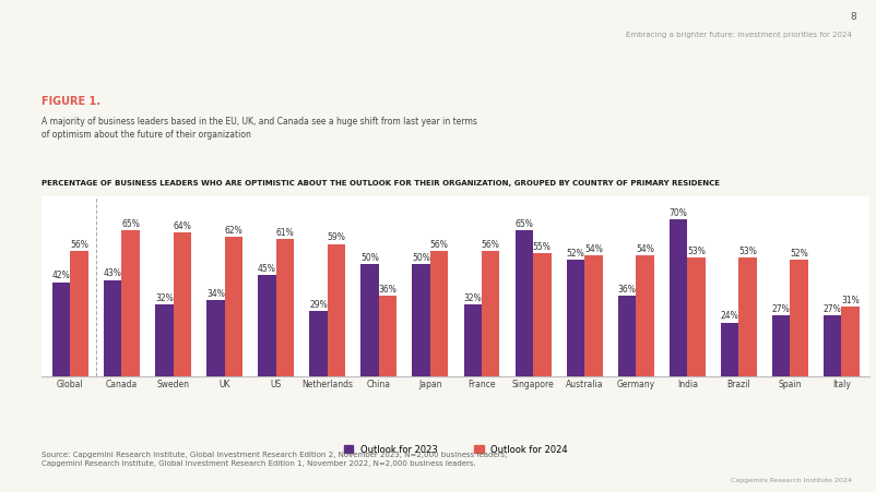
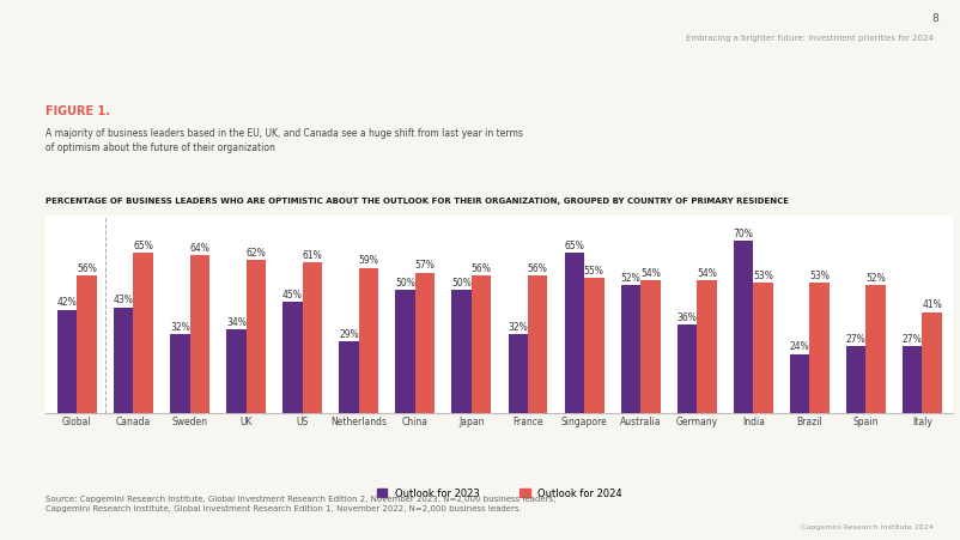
Outlook for 2024/China: 36% -> 57%
Outlook for 2024/Italy: 31% -> 41%
